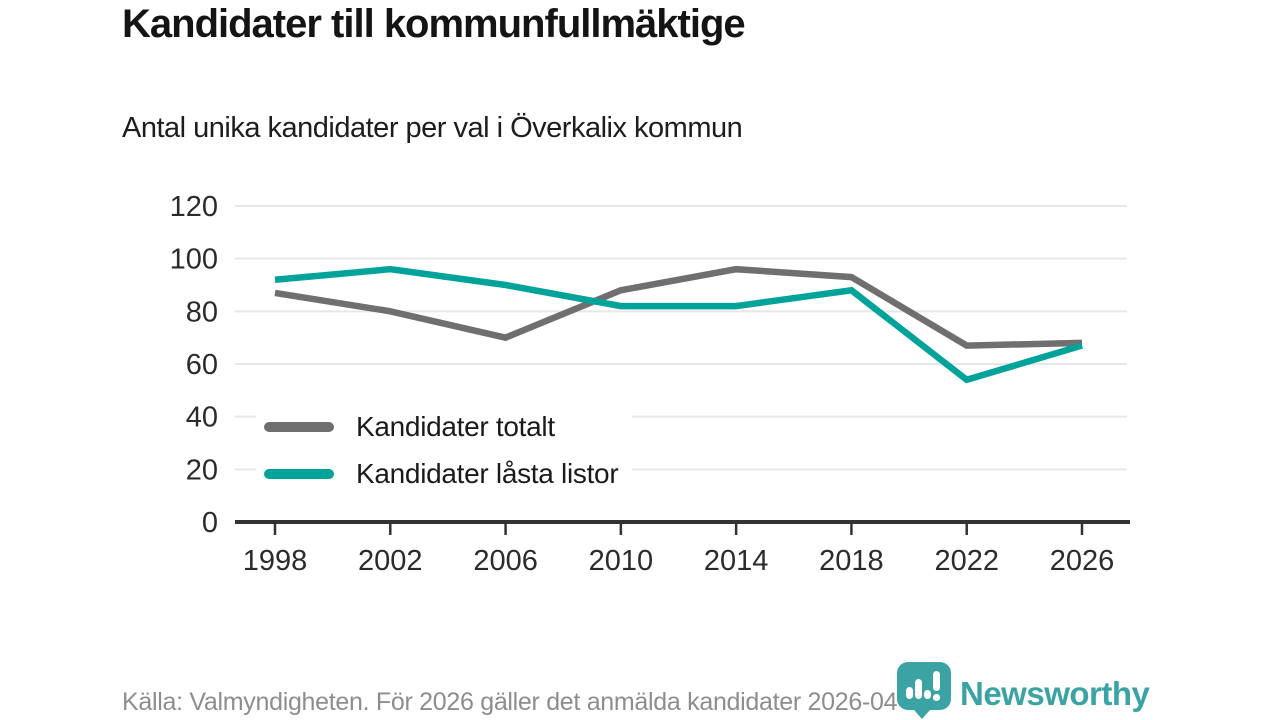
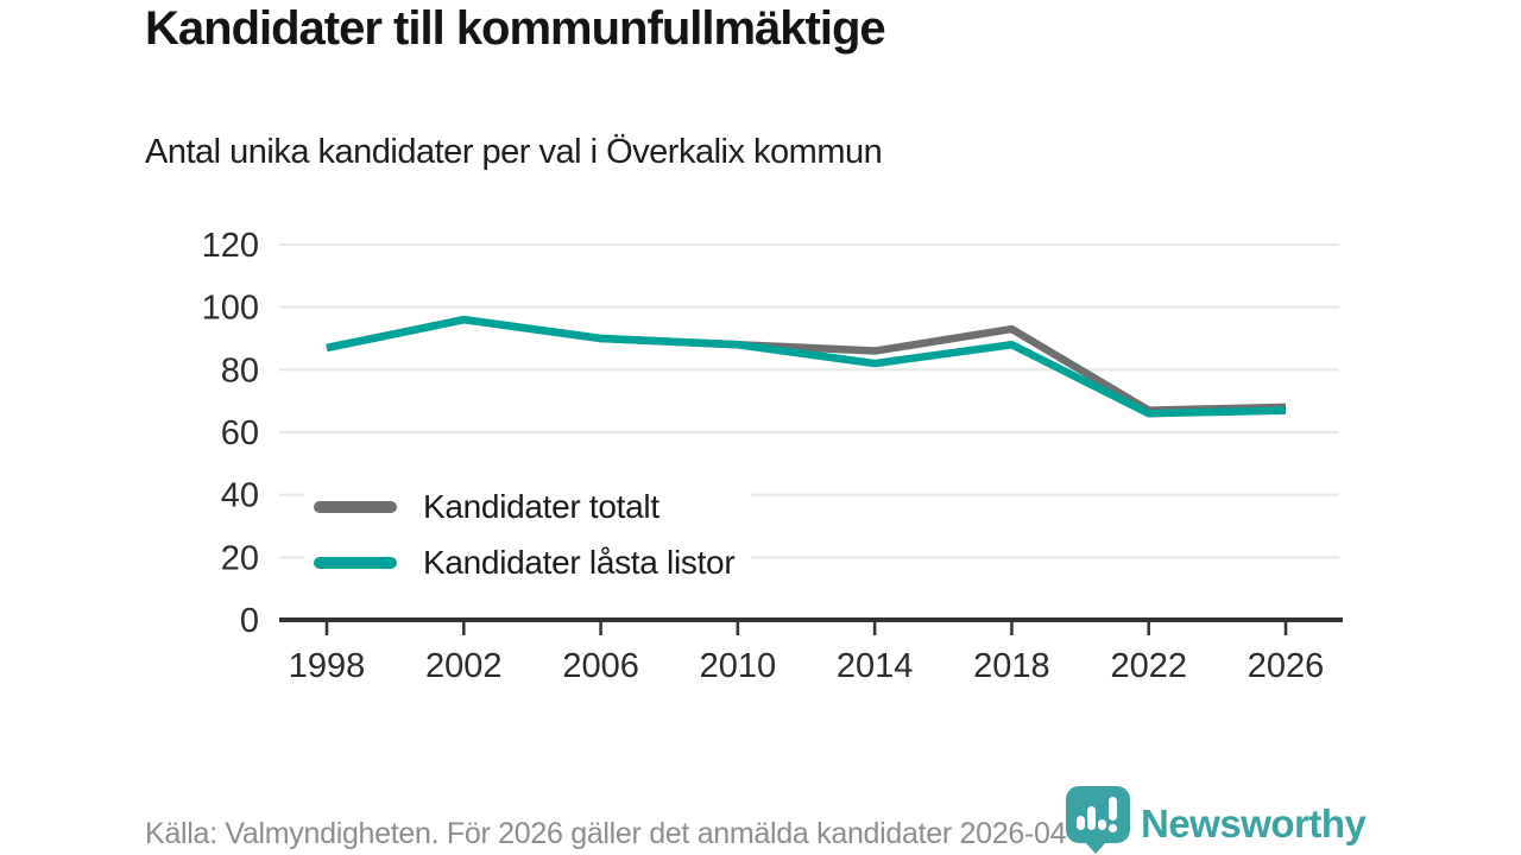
Kandidater låsta listor/1998: 92 -> 87
Kandidater totalt/2002: 80 -> 96
Kandidater totalt/2006: 70 -> 90
Kandidater låsta listor/2010: 82 -> 88
Kandidater totalt/2014: 96 -> 86
Kandidater låsta listor/2022: 54 -> 66
